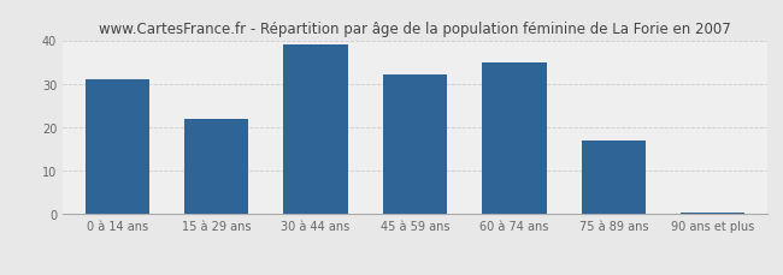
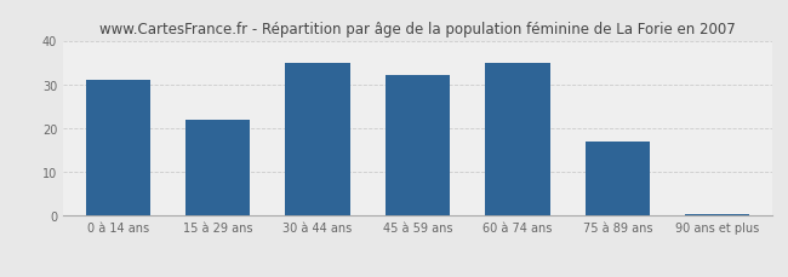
30 à 44 ans: 39.0 -> 35.0
